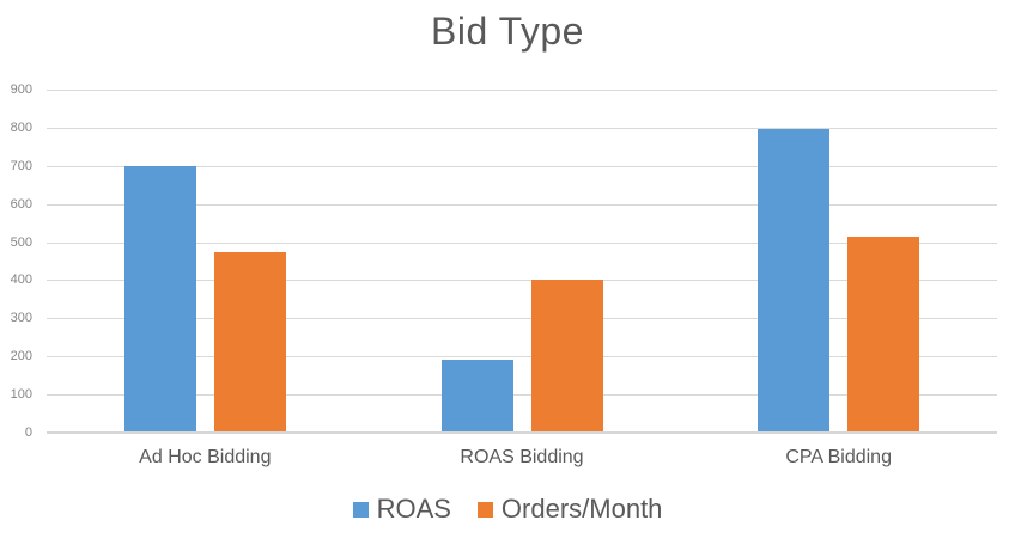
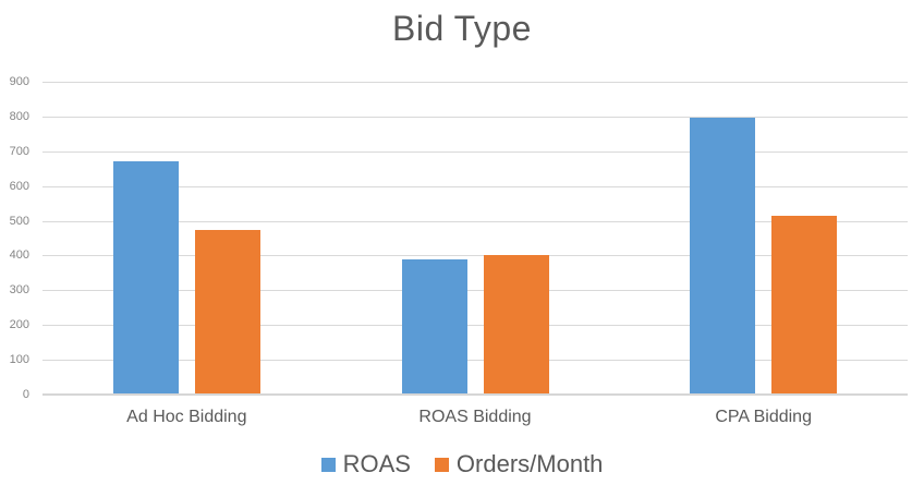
ROAS/Ad Hoc Bidding: 700 -> 670
ROAS/ROAS Bidding: 190 -> 390
